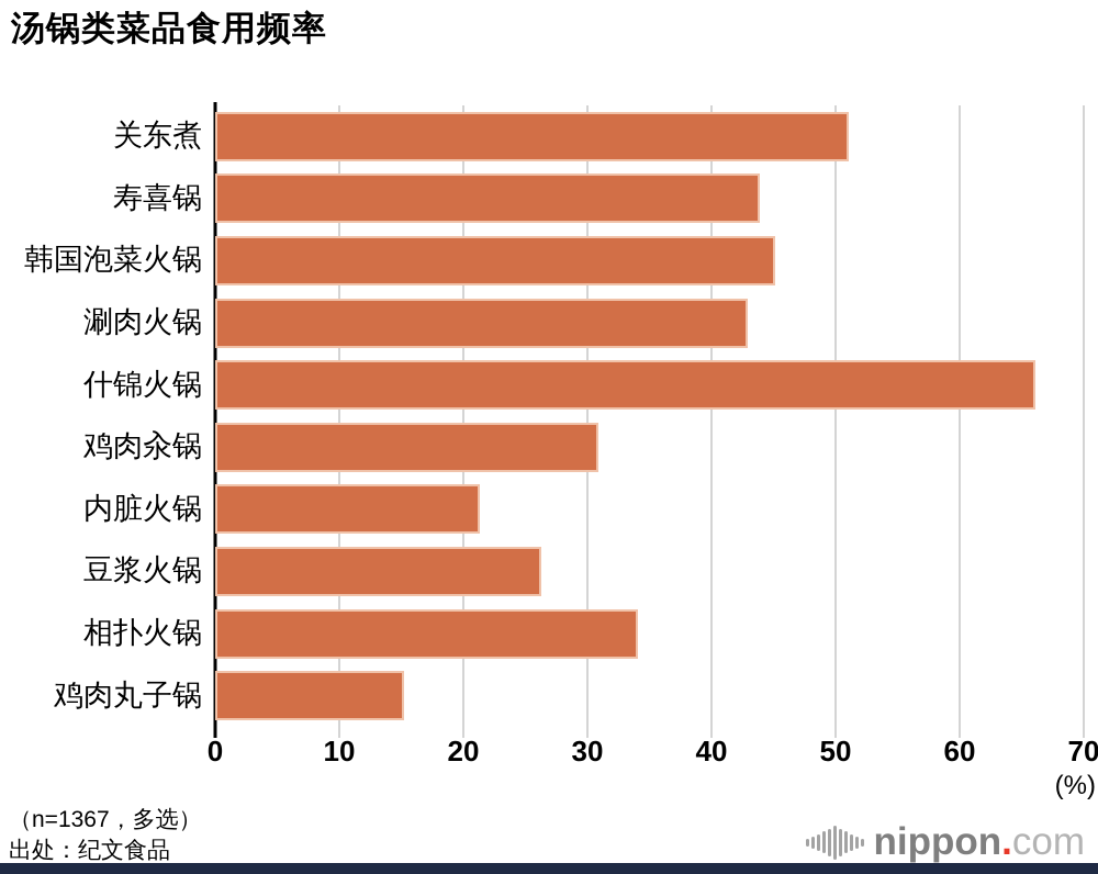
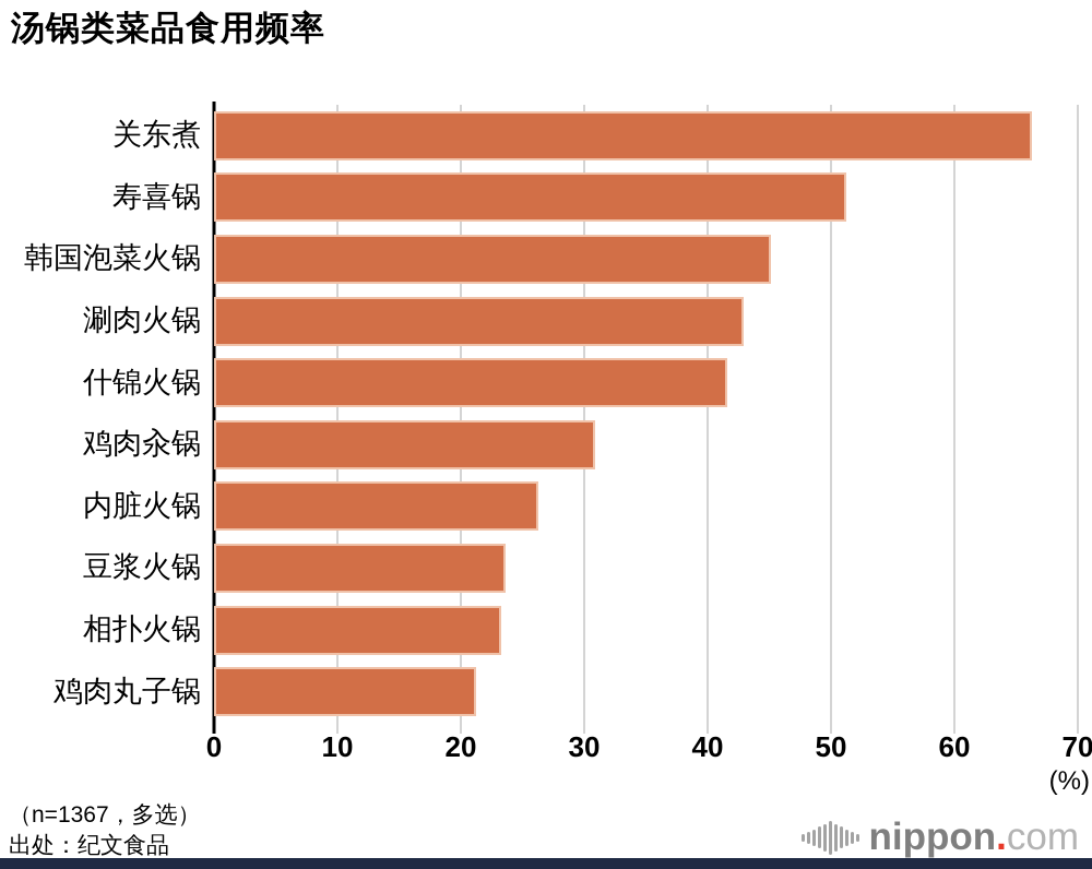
关东煮: 51.1 -> 66.3
寿喜锅: 43.9 -> 51.2
什锦火锅: 66.1 -> 41.6
内脏火锅: 21.3 -> 26.3
豆浆火锅: 26.3 -> 23.6
相扑火锅: 34.1 -> 23.3
鸡肉丸子锅: 15.2 -> 21.2
